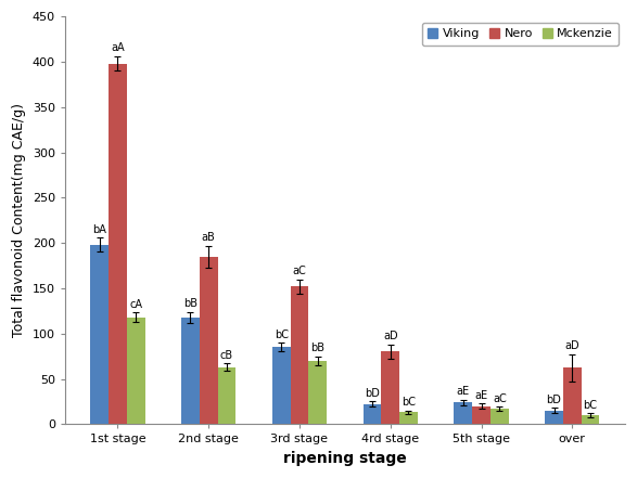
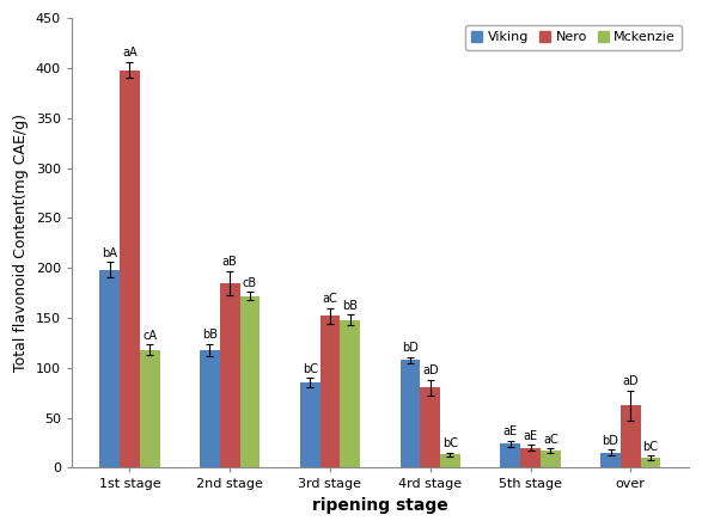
Mckenzie/2nd stage: 63 -> 172
Mckenzie/3rd stage: 70 -> 148
Viking/4rd stage: 22 -> 108
